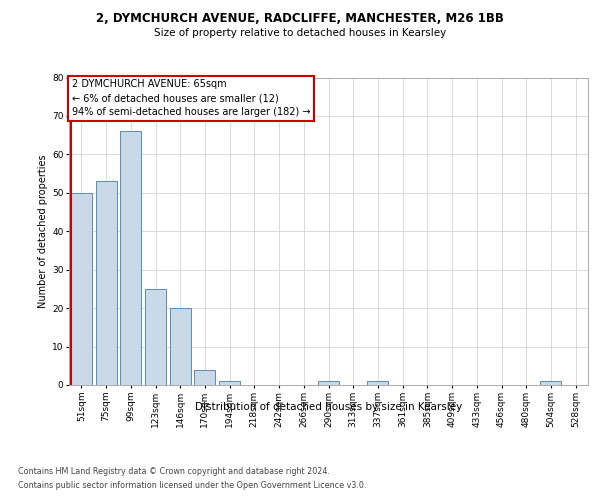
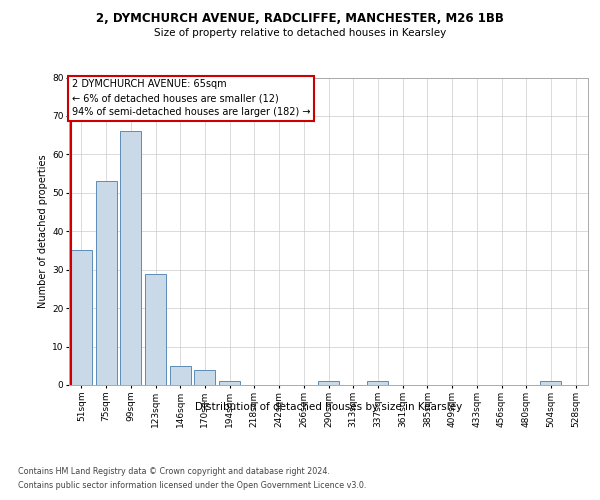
51sqm: 50 -> 35
123sqm: 25 -> 29
146sqm: 20 -> 5
